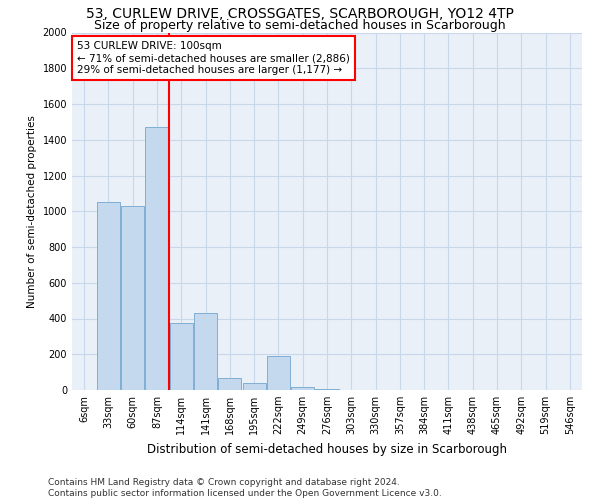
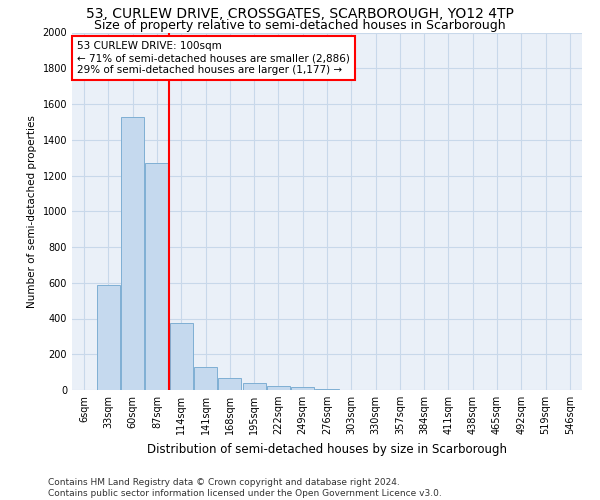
33sqm: 1050 -> 590
60sqm: 1030 -> 1530
87sqm: 1470 -> 1270
141sqm: 430 -> 130
222sqm: 190 -> 20
